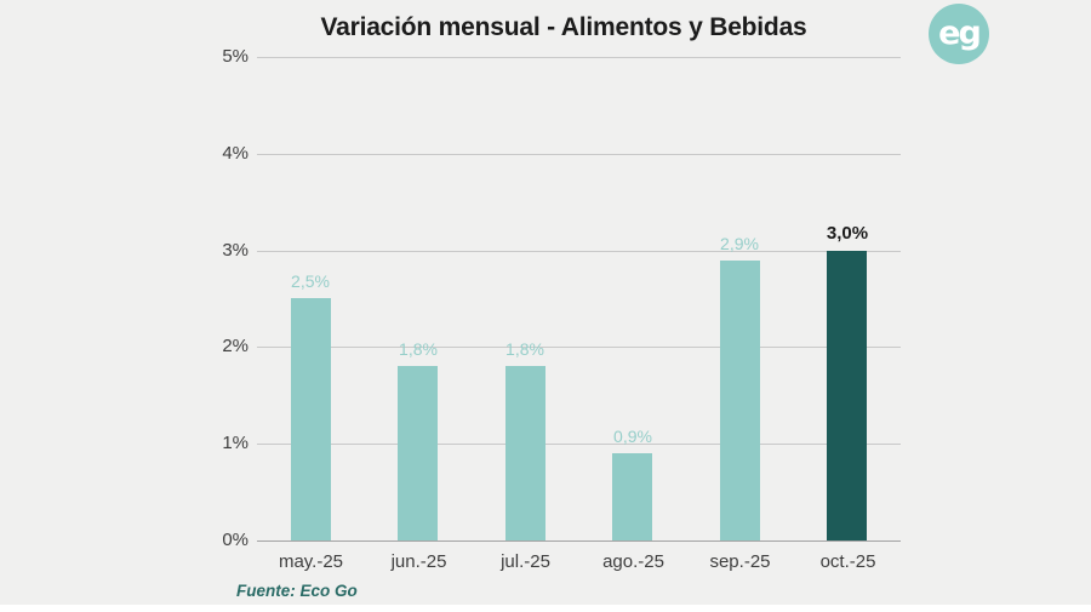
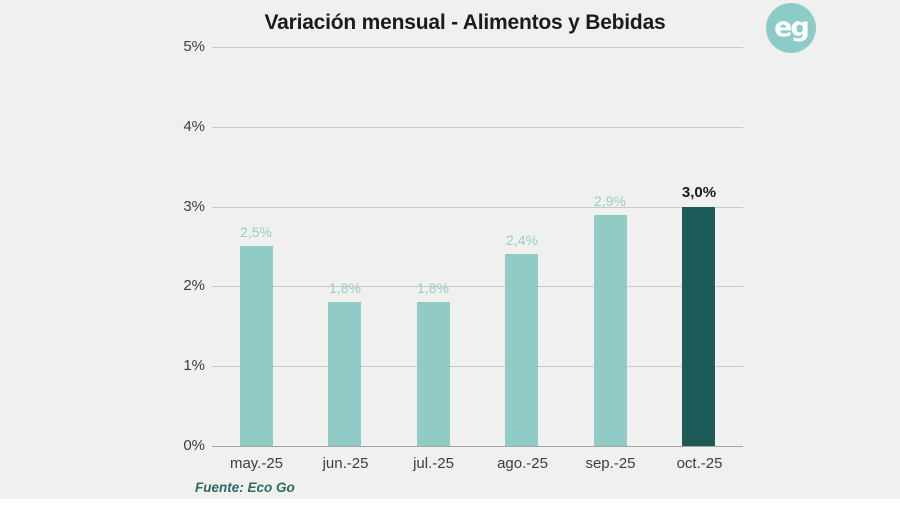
ago.-25: 0,9% -> 2,4%
